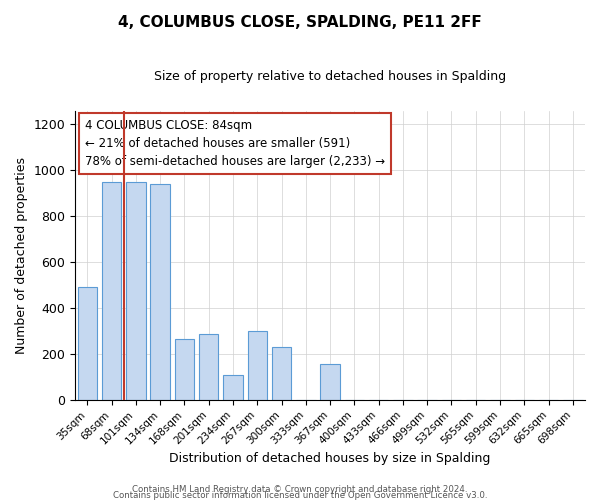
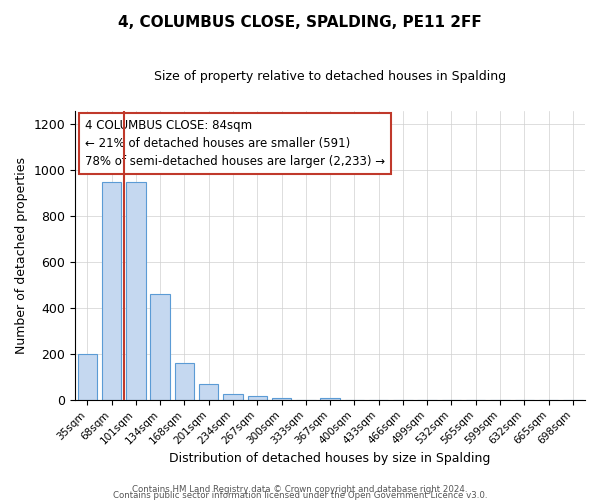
35sqm: 490 -> 200
134sqm: 940 -> 460
168sqm: 265 -> 160
201sqm: 285 -> 70
234sqm: 110 -> 25
267sqm: 300 -> 18
300sqm: 230 -> 10
367sqm: 155 -> 10
